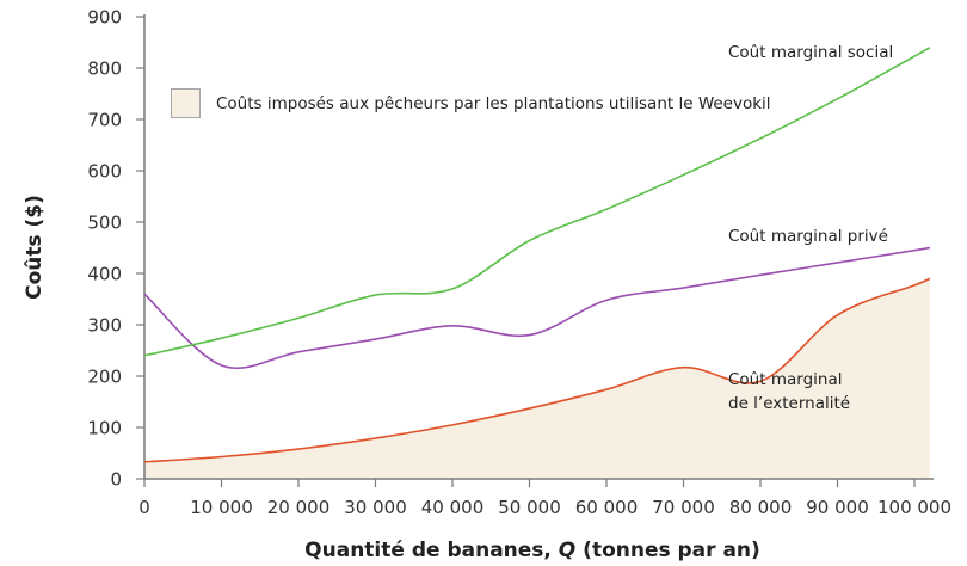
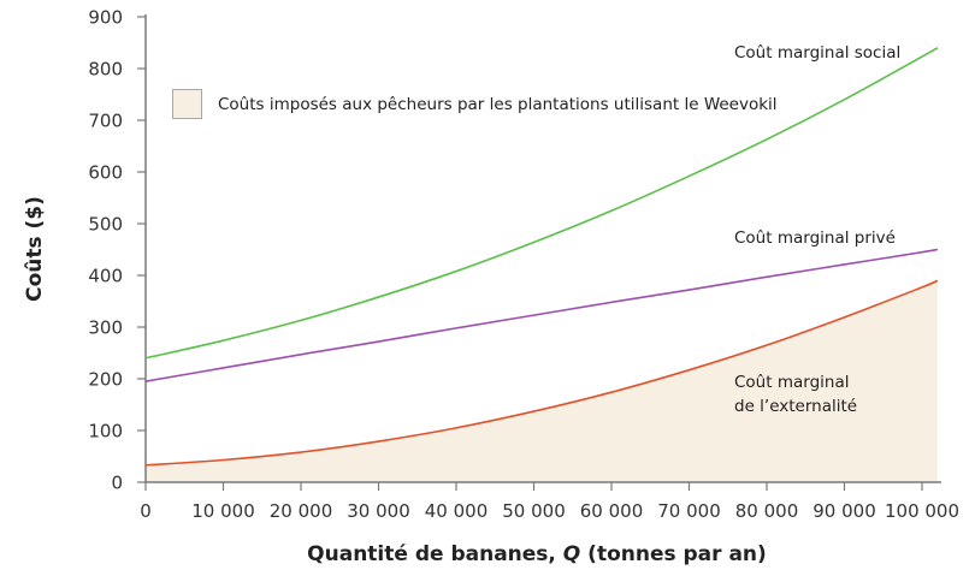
Coût marginal privé/0: 360 -> 200
Coût marginal social/40000: 370 -> 410
Coût marginal privé/50000: 280 -> 320
Coût marginal de l’externalité/80000: 190 -> 260
